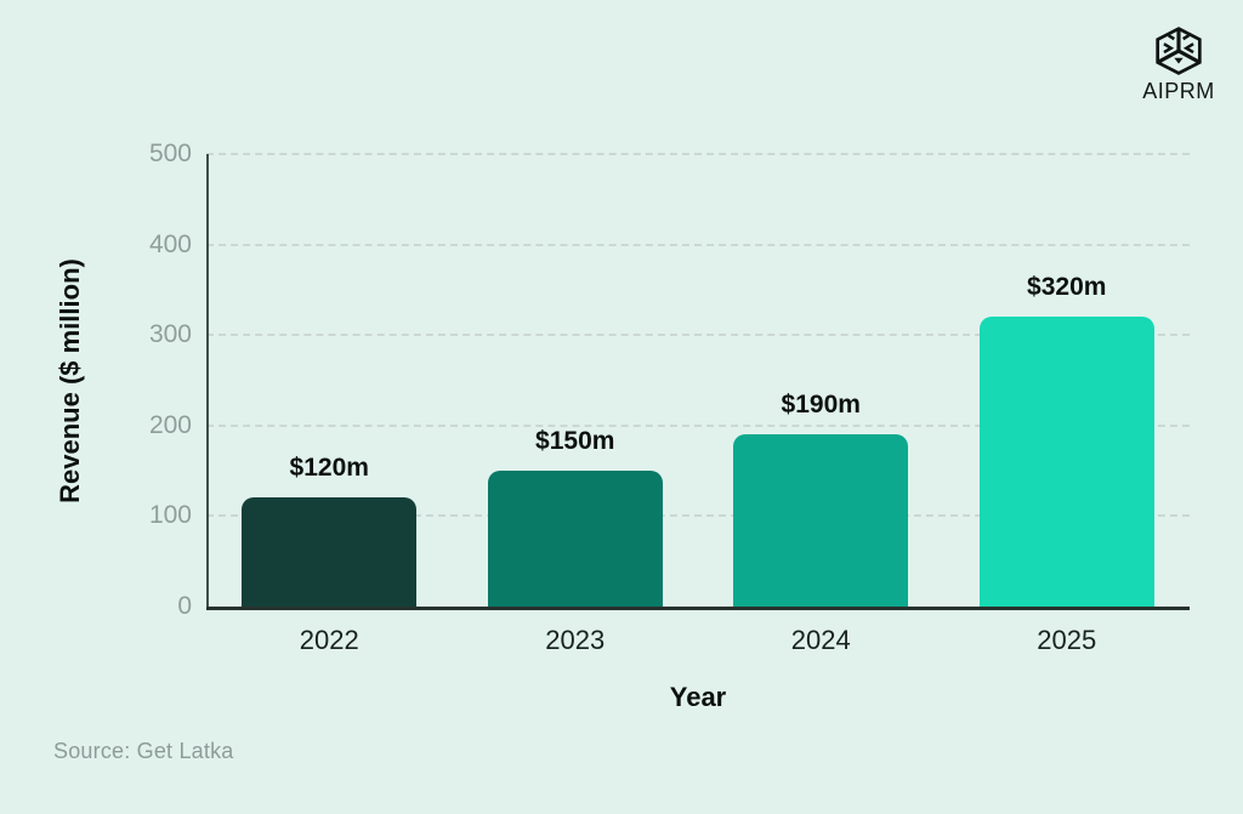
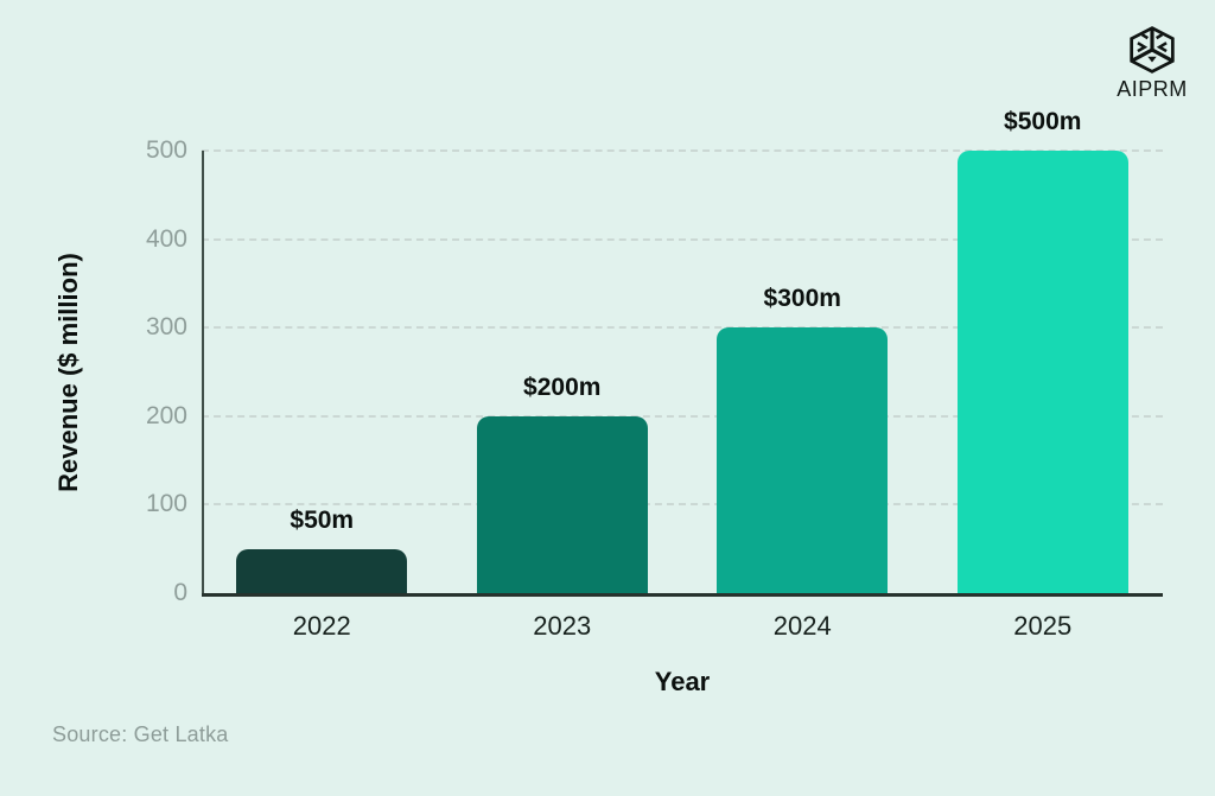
2022: $120m -> $50m
2023: $150m -> $200m
2024: $190m -> $300m
2025: $320m -> $500m
